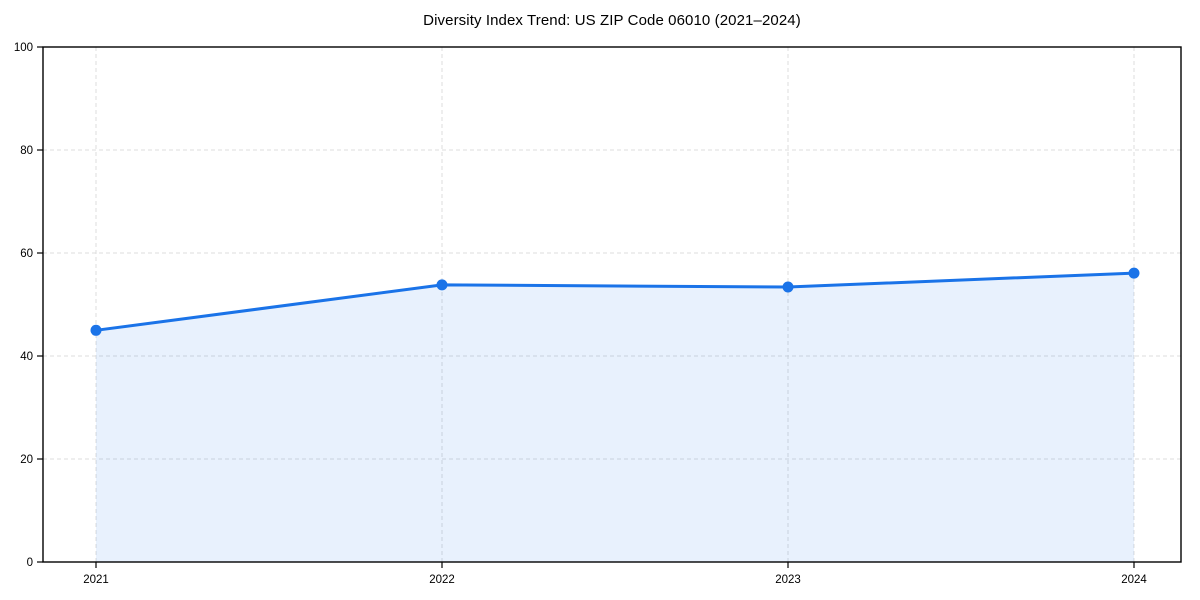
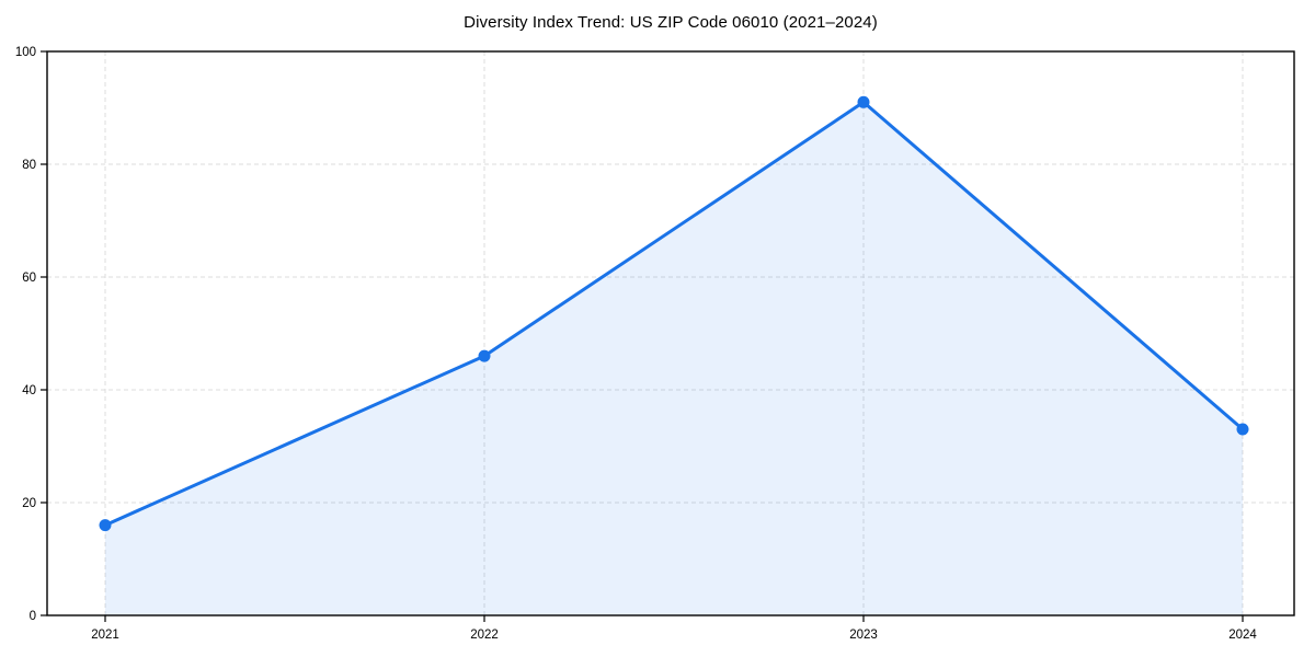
2021: 45 -> 16
2022: 54 -> 46
2023: 53 -> 91
2024: 56 -> 33
